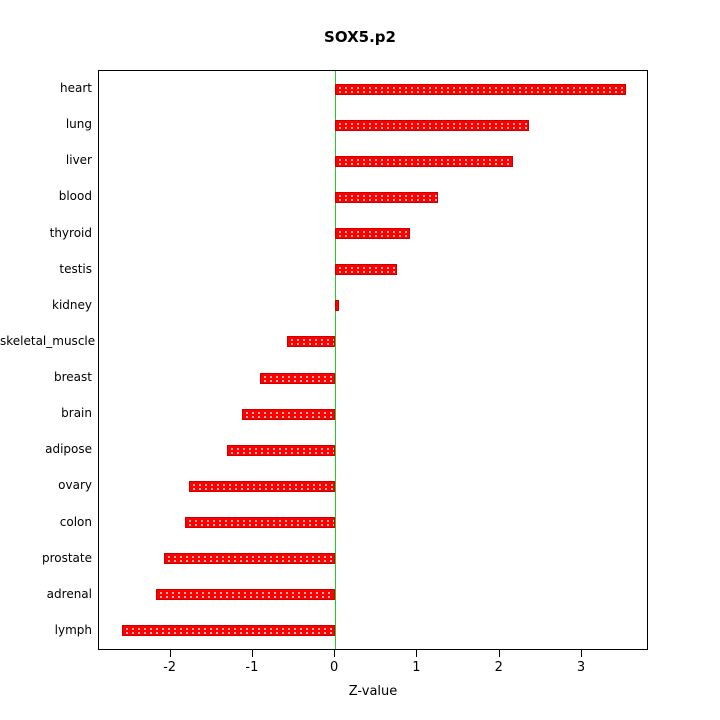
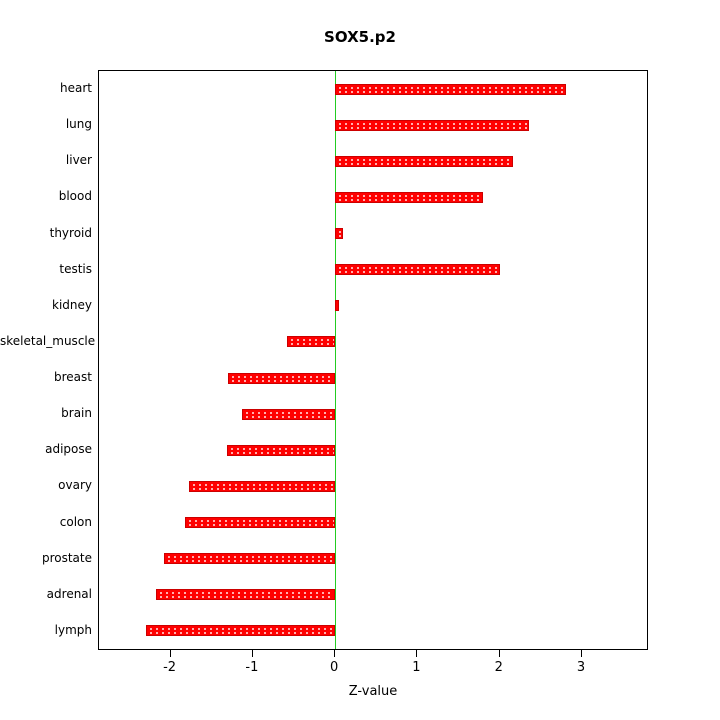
heart: 3.5 -> 2.8
blood: 1.2 -> 1.8
thyroid: 0.9 -> 0.1
testis: 0.8 -> 2.0
breast: -0.9 -> -1.3
lymph: -2.6 -> -2.3
